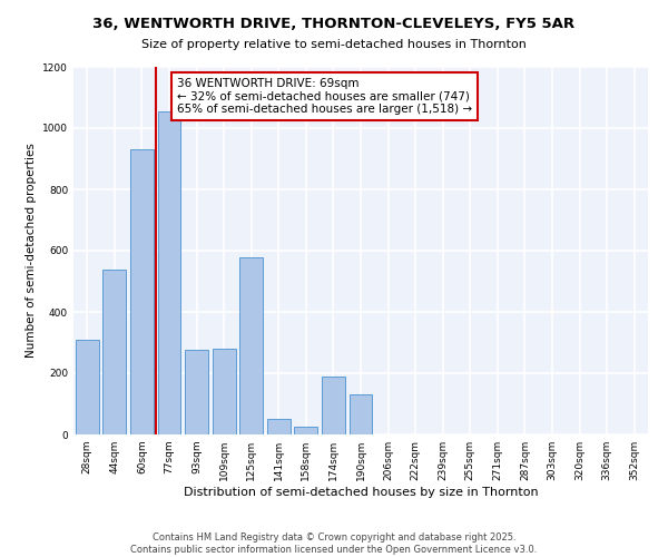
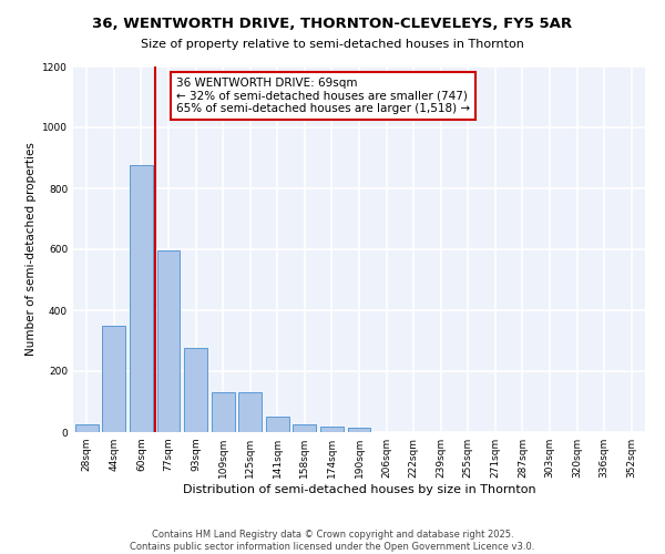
28sqm: 310 -> 25
44sqm: 540 -> 350
60sqm: 930 -> 875
77sqm: 1055 -> 595
109sqm: 280 -> 130
125sqm: 580 -> 130
174sqm: 190 -> 20
190sqm: 130 -> 13
